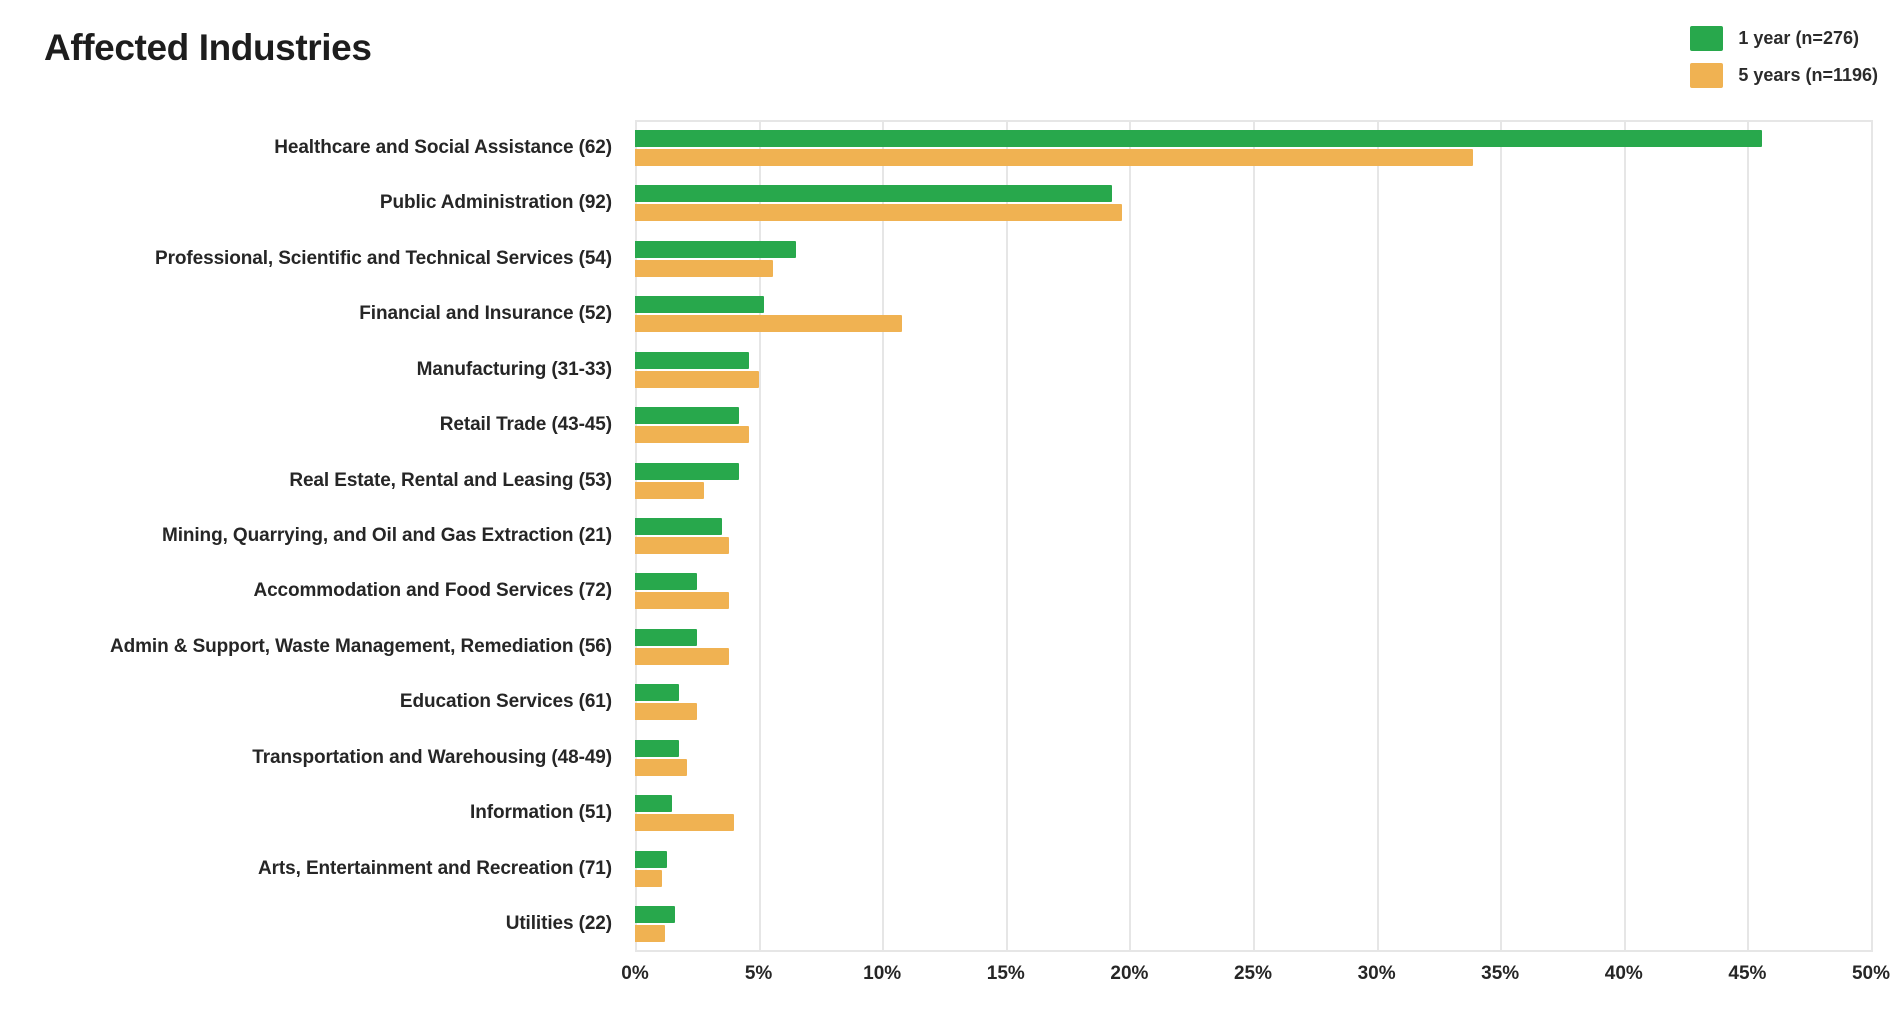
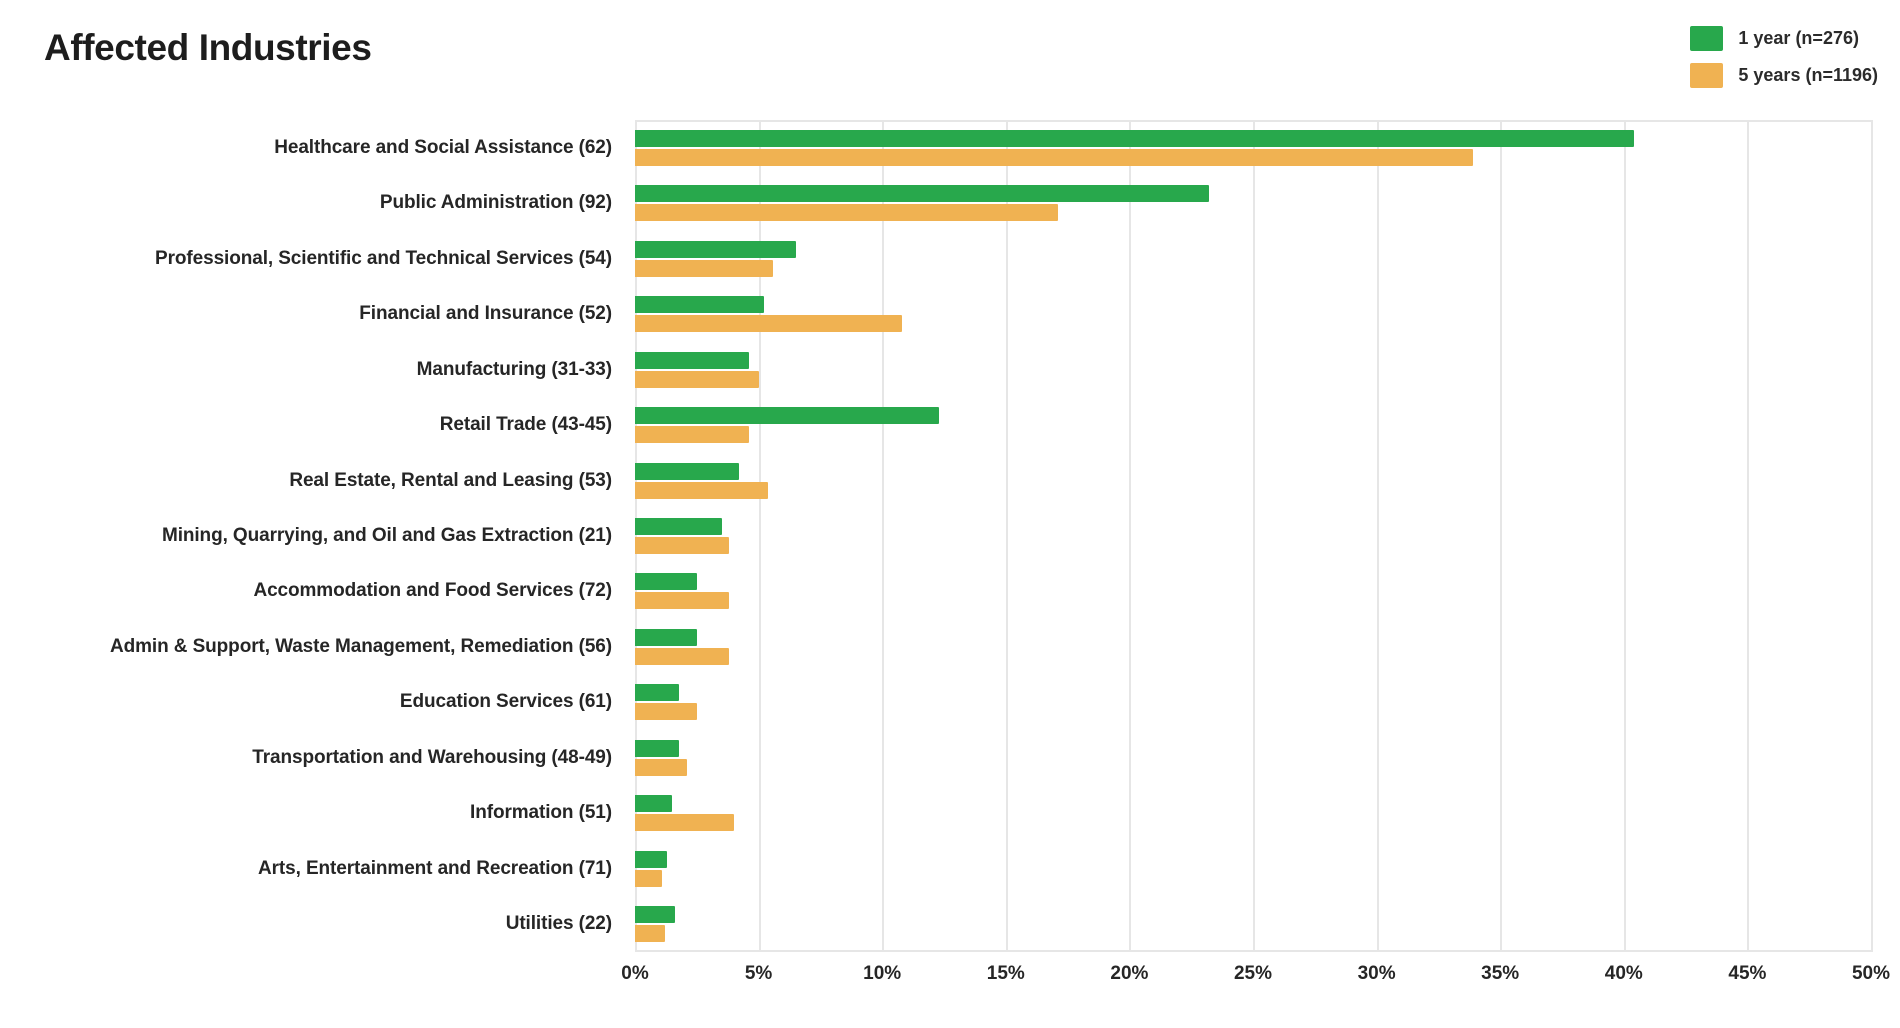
1 year (n=276)/Healthcare and Social Assistance (62): 45.6% -> 40.4%
1 year (n=276)/Public Administration (92): 19.3% -> 23.2%
5 years (n=1196)/Public Administration (92): 19.7% -> 17.1%
1 year (n=276)/Retail Trade (43-45): 4.2% -> 12.3%
5 years (n=1196)/Real Estate, Rental and Leasing (53): 2.8% -> 5.4%
